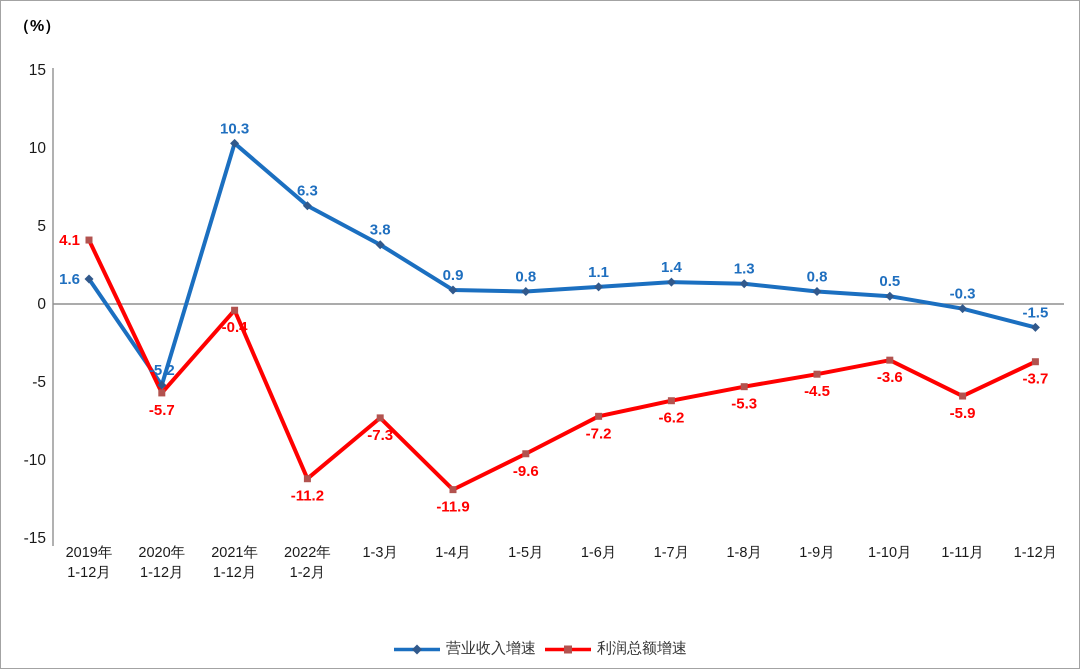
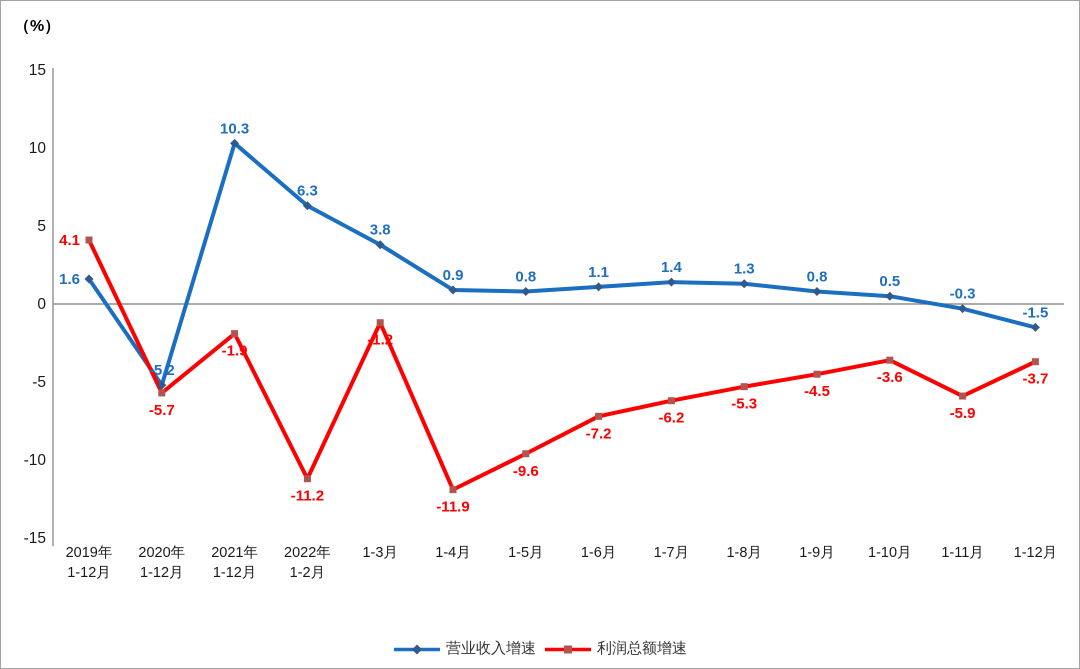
利润总额增速/2021年 1-12月: -0.4 -> -1.9
利润总额增速/1-3月: -7.3 -> -1.2
